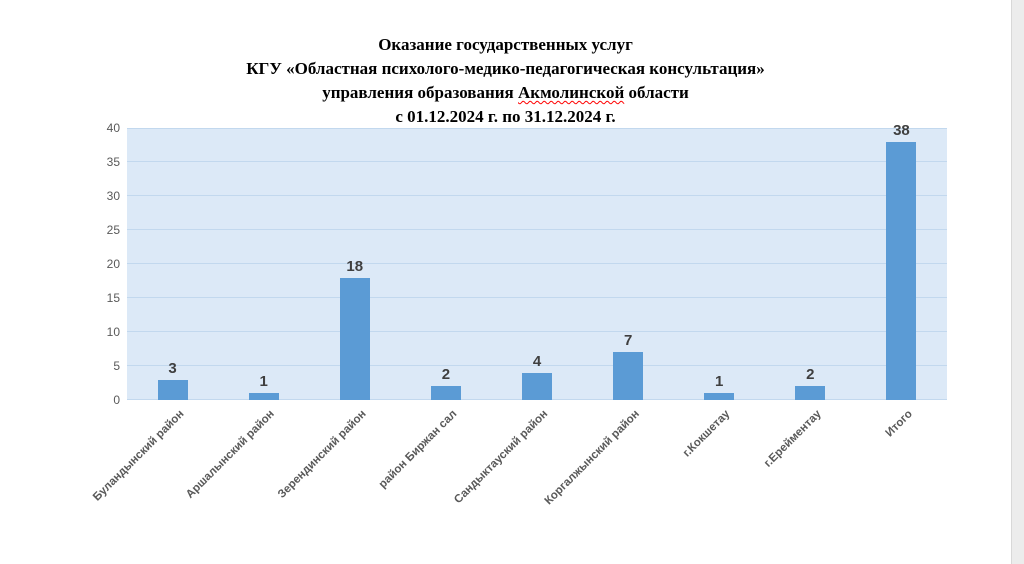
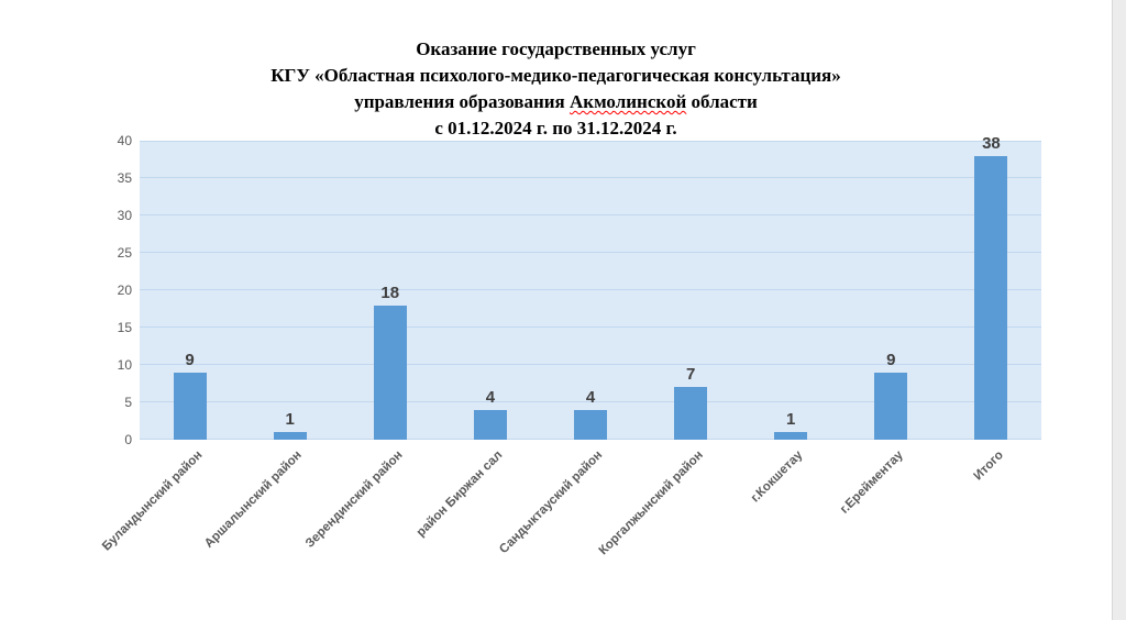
Буландынский район: 3 -> 9
район Биржан сал: 2 -> 4
г.Ерейментау: 2 -> 9
